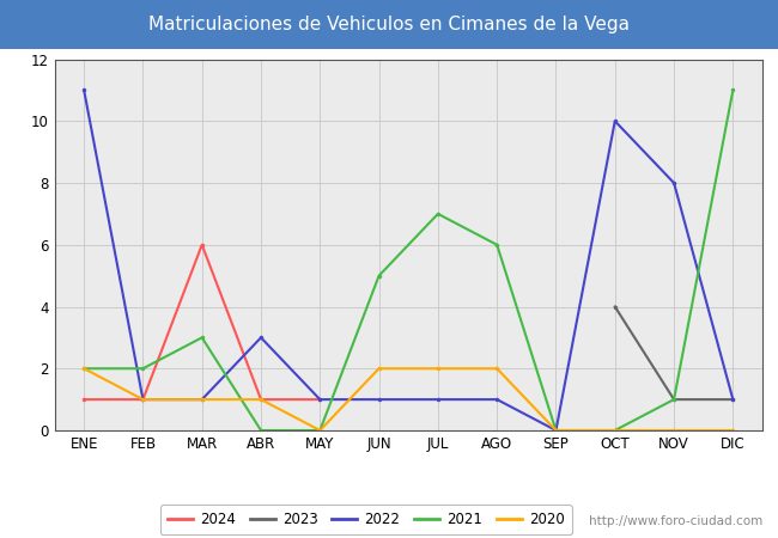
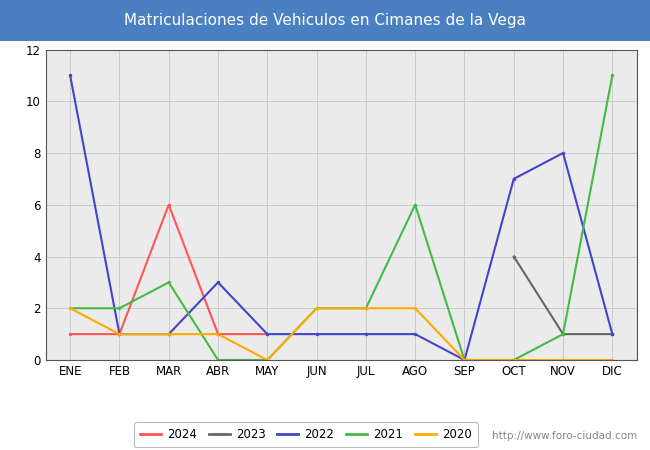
2021/JUN: 5 -> 2
2021/JUL: 7 -> 2
2022/OCT: 10 -> 7
